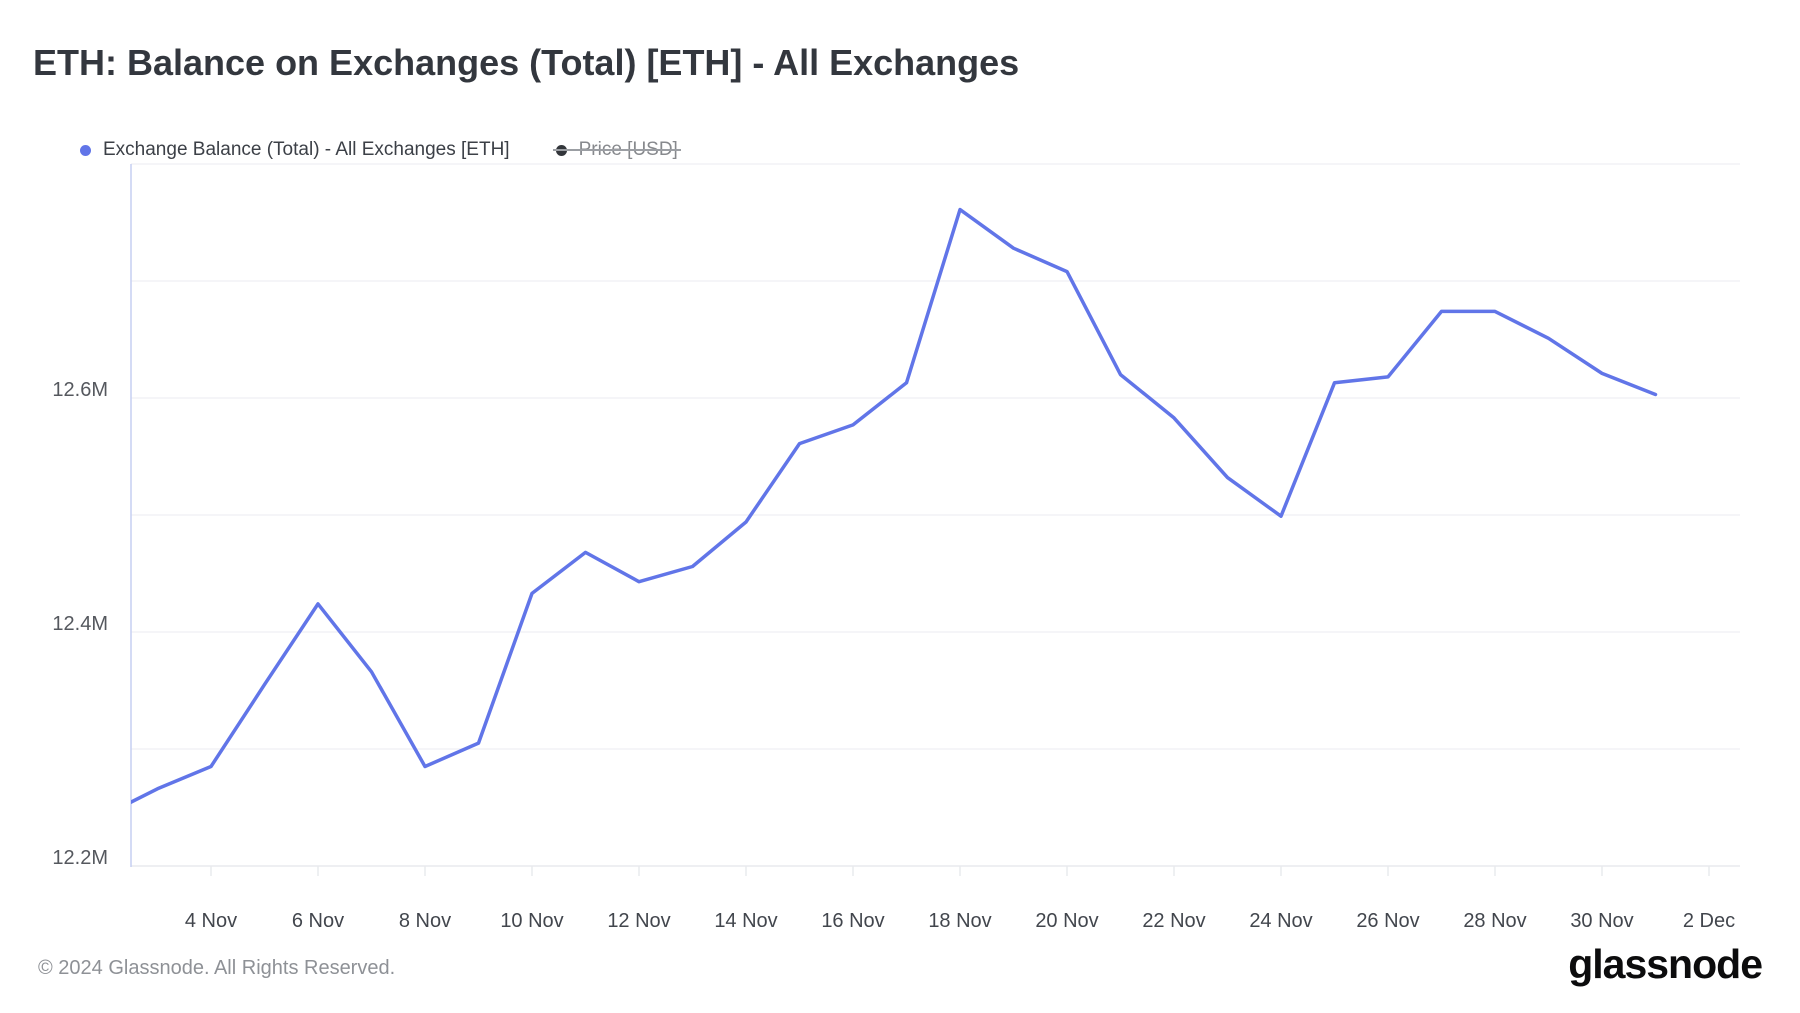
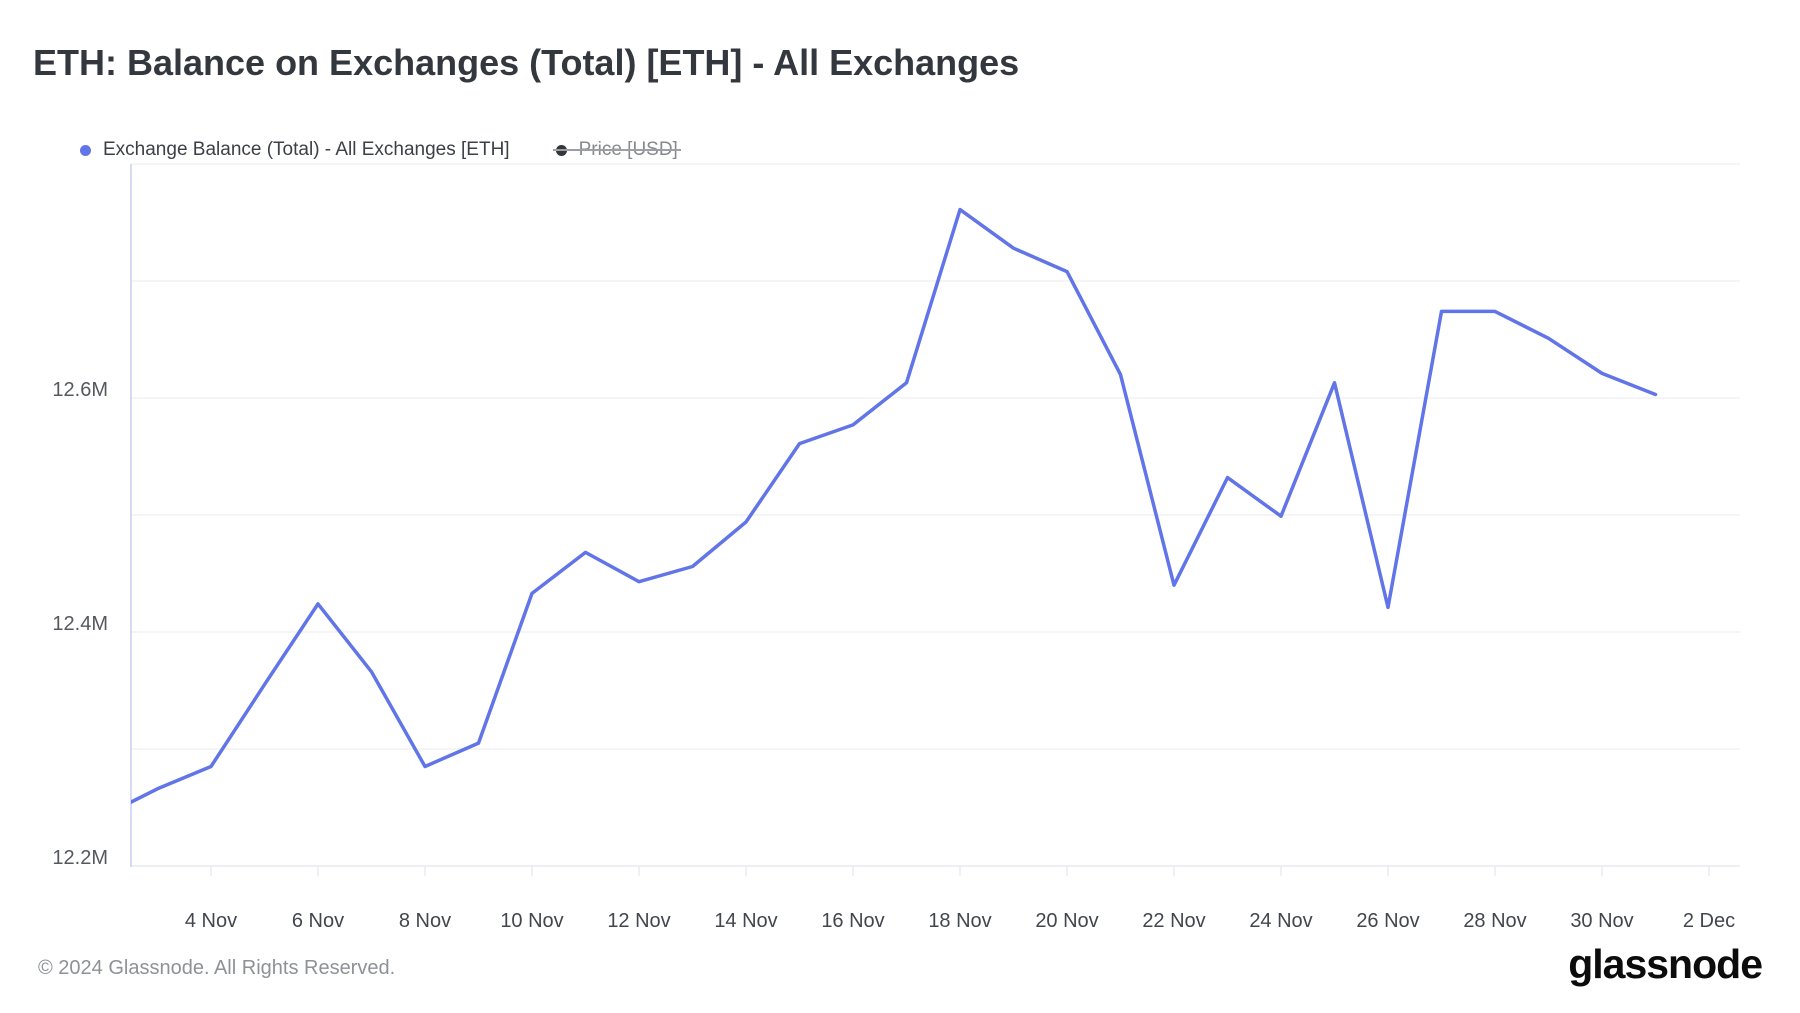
22 Nov: 12.583M -> 12.440M
26 Nov: 12.618M -> 12.421M
